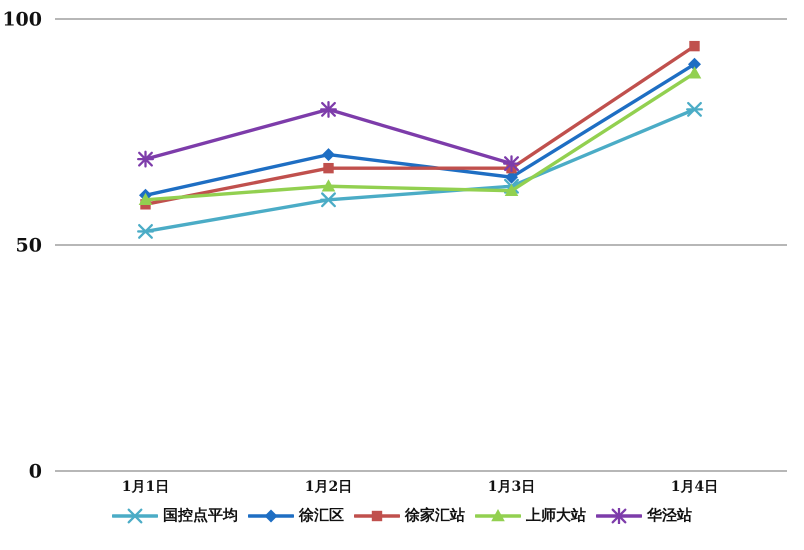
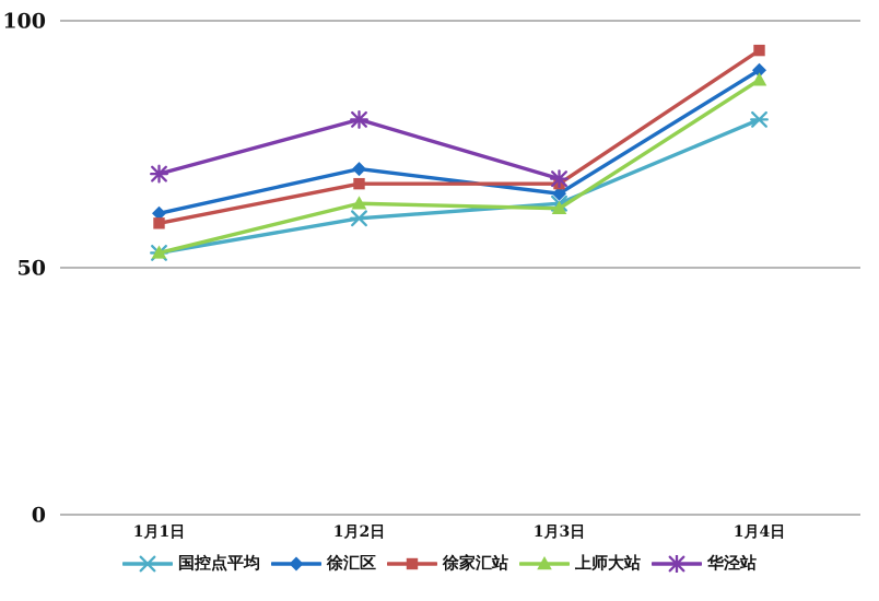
上师大站/1月1日: 60 -> 53
